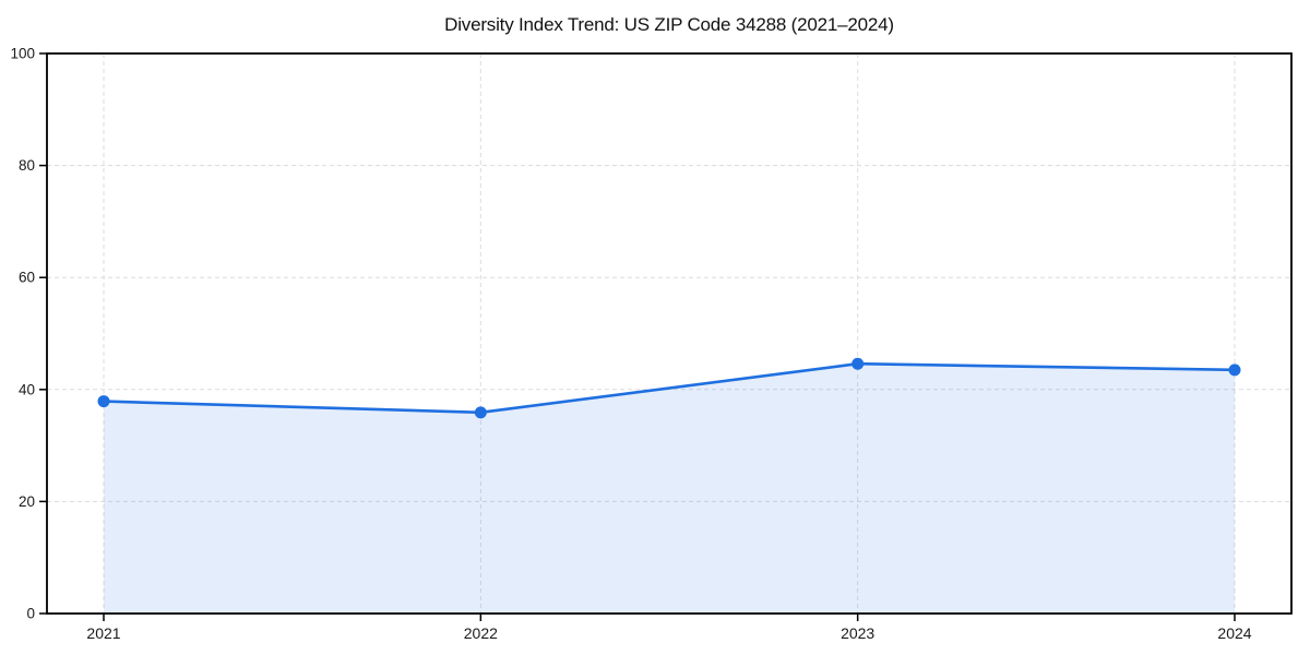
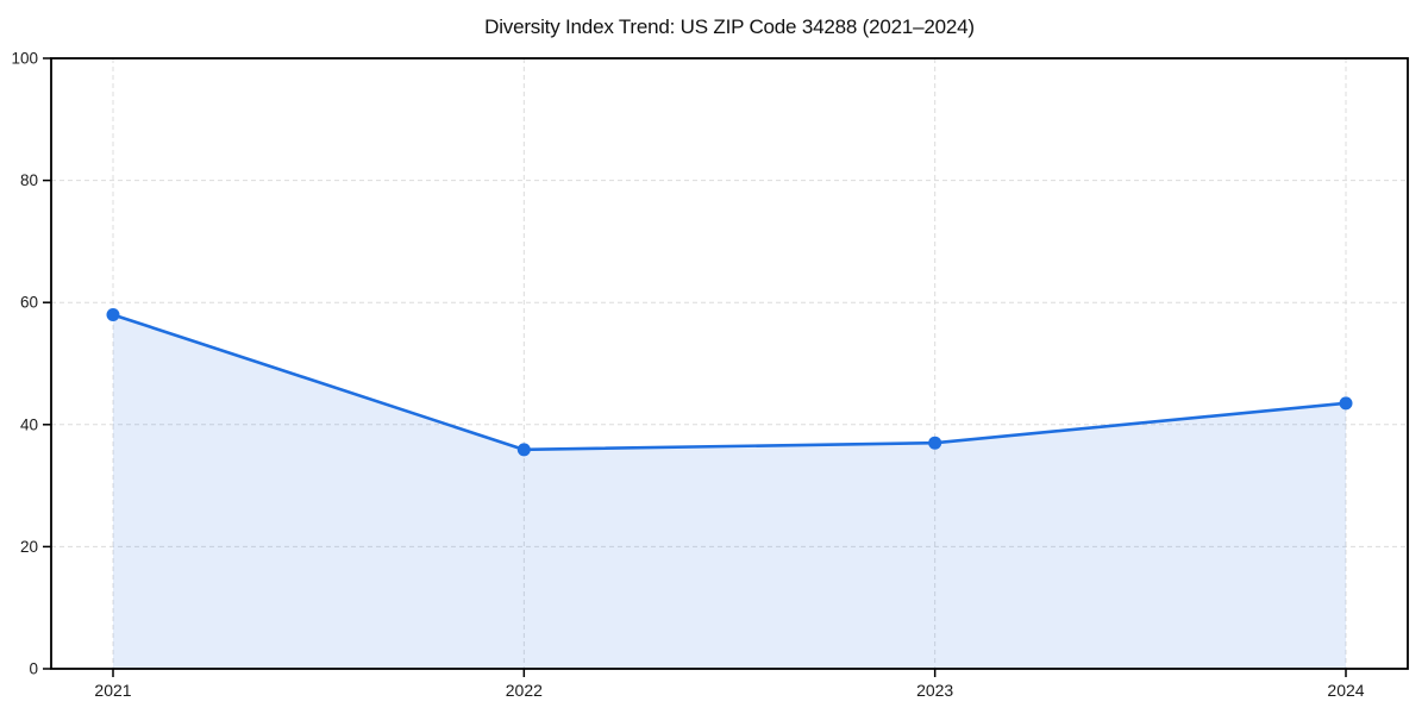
2021: 38 -> 58
2023: 45 -> 37
